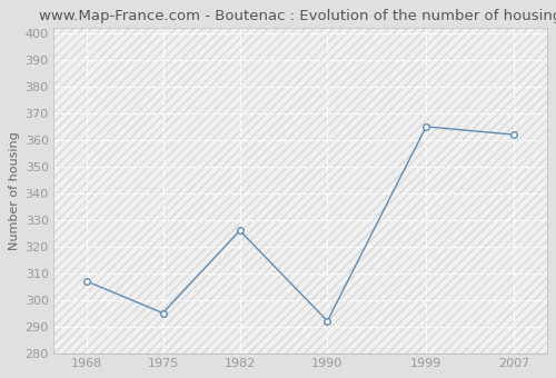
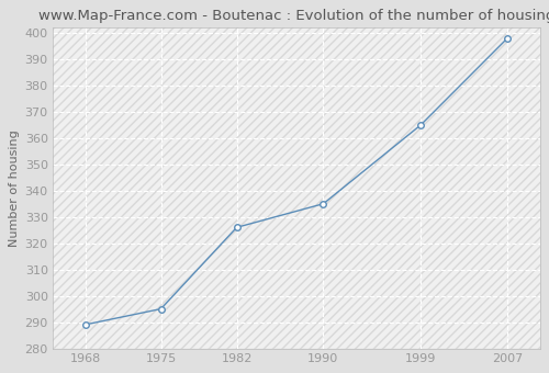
1968: 307 -> 289
1990: 292 -> 335
2007: 362 -> 398
